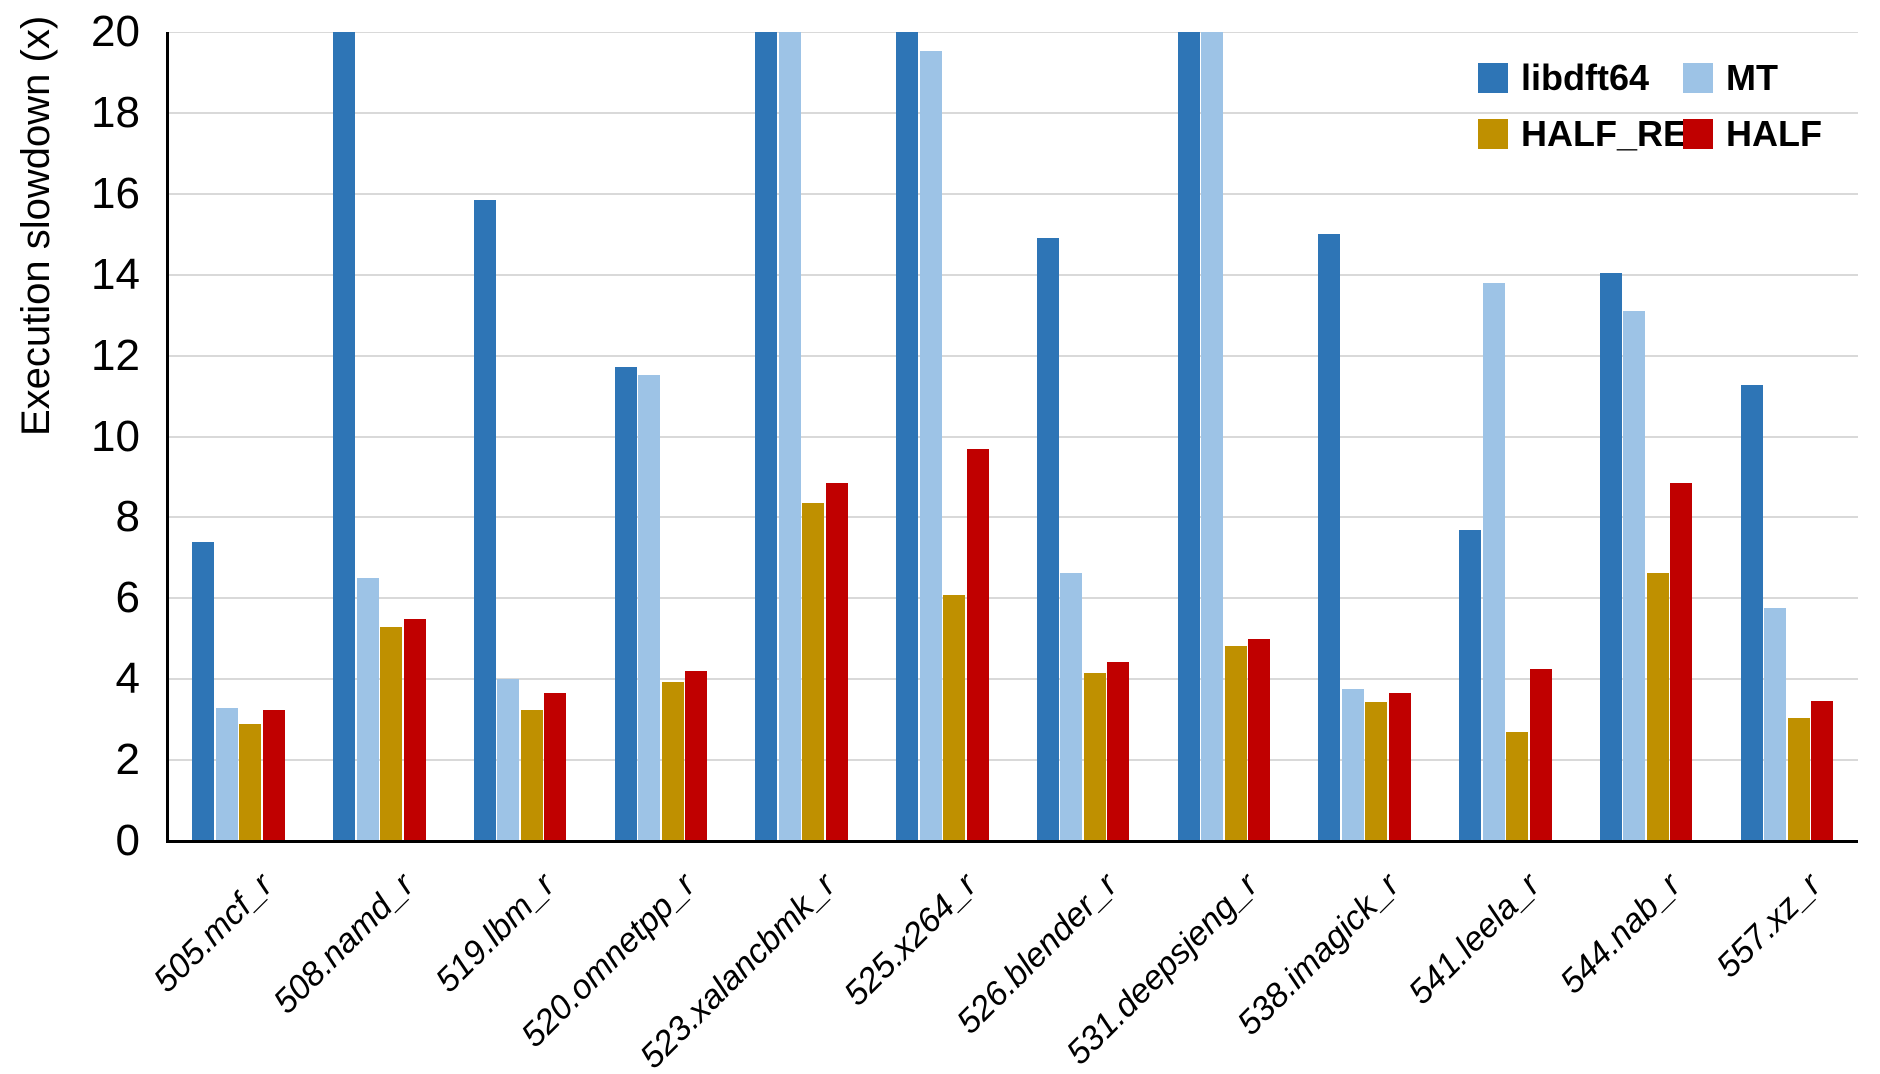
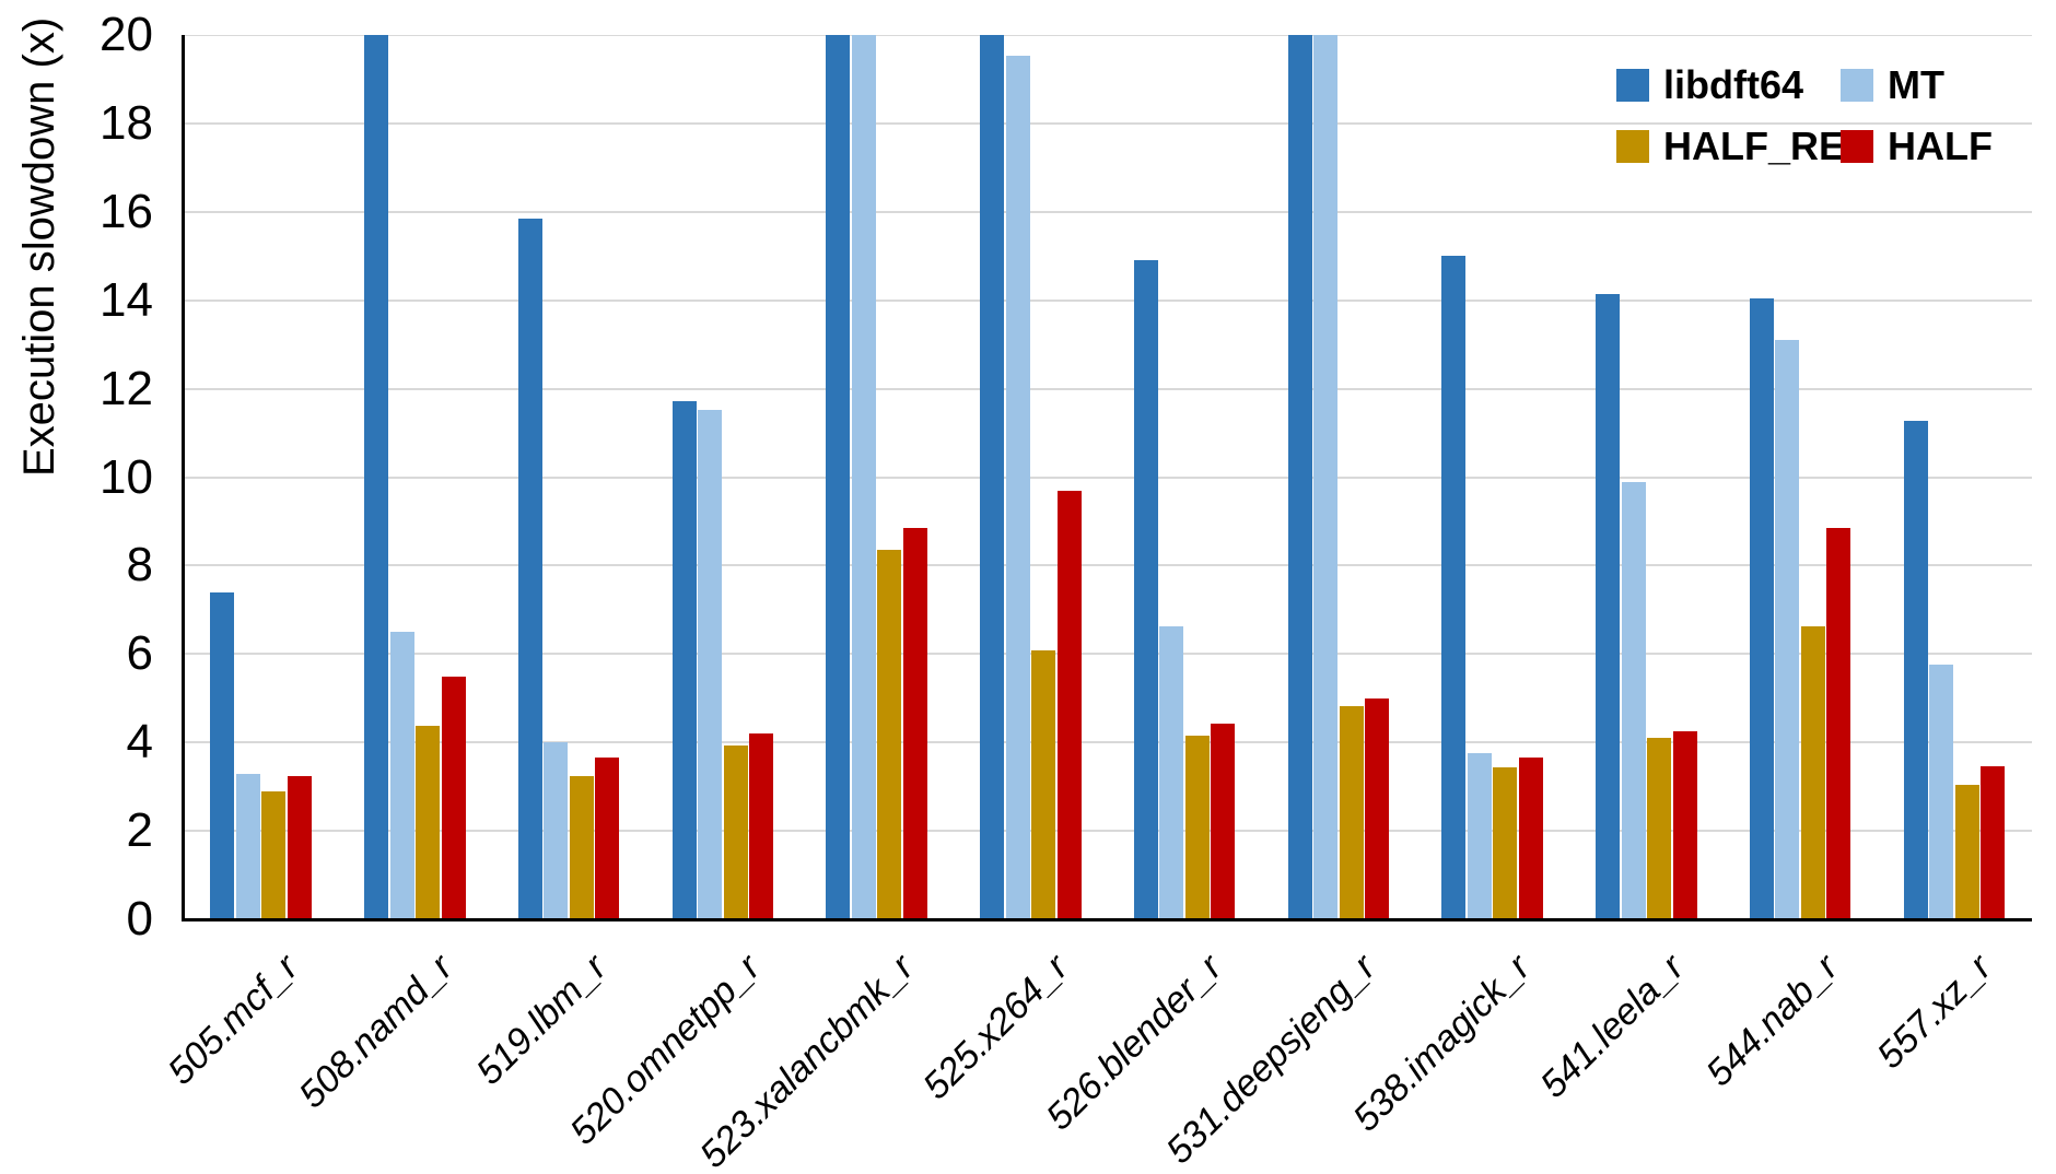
HALF_REC/508.namd_r: 5.3 -> 4.4
libdft64/541.leela_r: 7.7 -> 14.2
MT/541.leela_r: 13.8 -> 9.9
HALF_REC/541.leela_r: 2.7 -> 4.1
